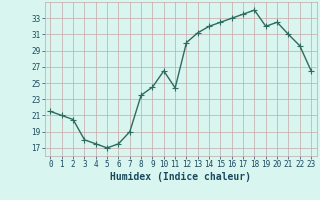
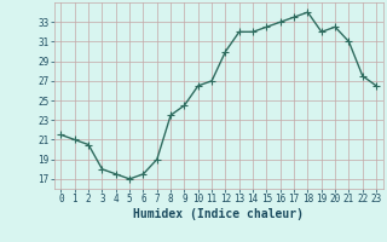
11: 24.4 -> 27.0
13: 31.2 -> 32.0
22: 29.6 -> 27.5
